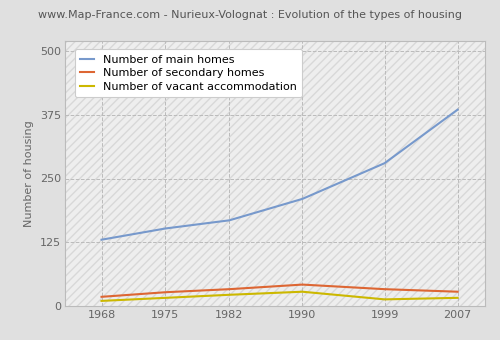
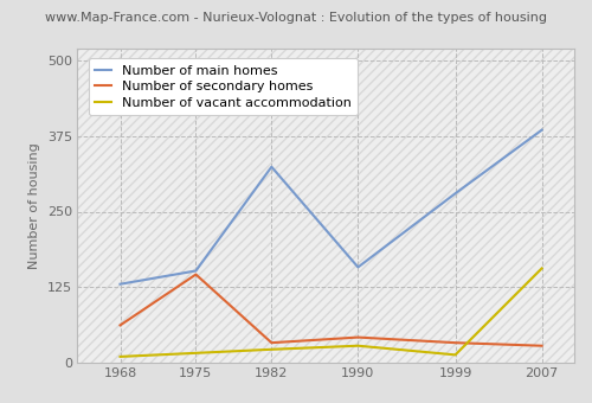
Number of secondary homes/1968: 18 -> 62
Number of secondary homes/1975: 27 -> 146
Number of main homes/1982: 168 -> 324
Number of main homes/1990: 210 -> 158
Number of vacant accommodation/2007: 16 -> 156
